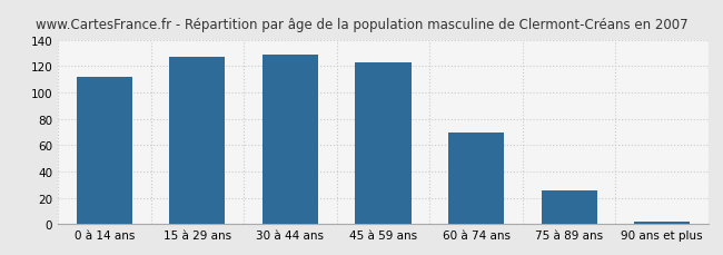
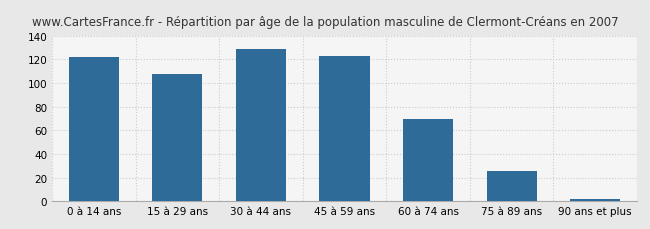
0 à 14 ans: 112 -> 122
15 à 29 ans: 127 -> 108
